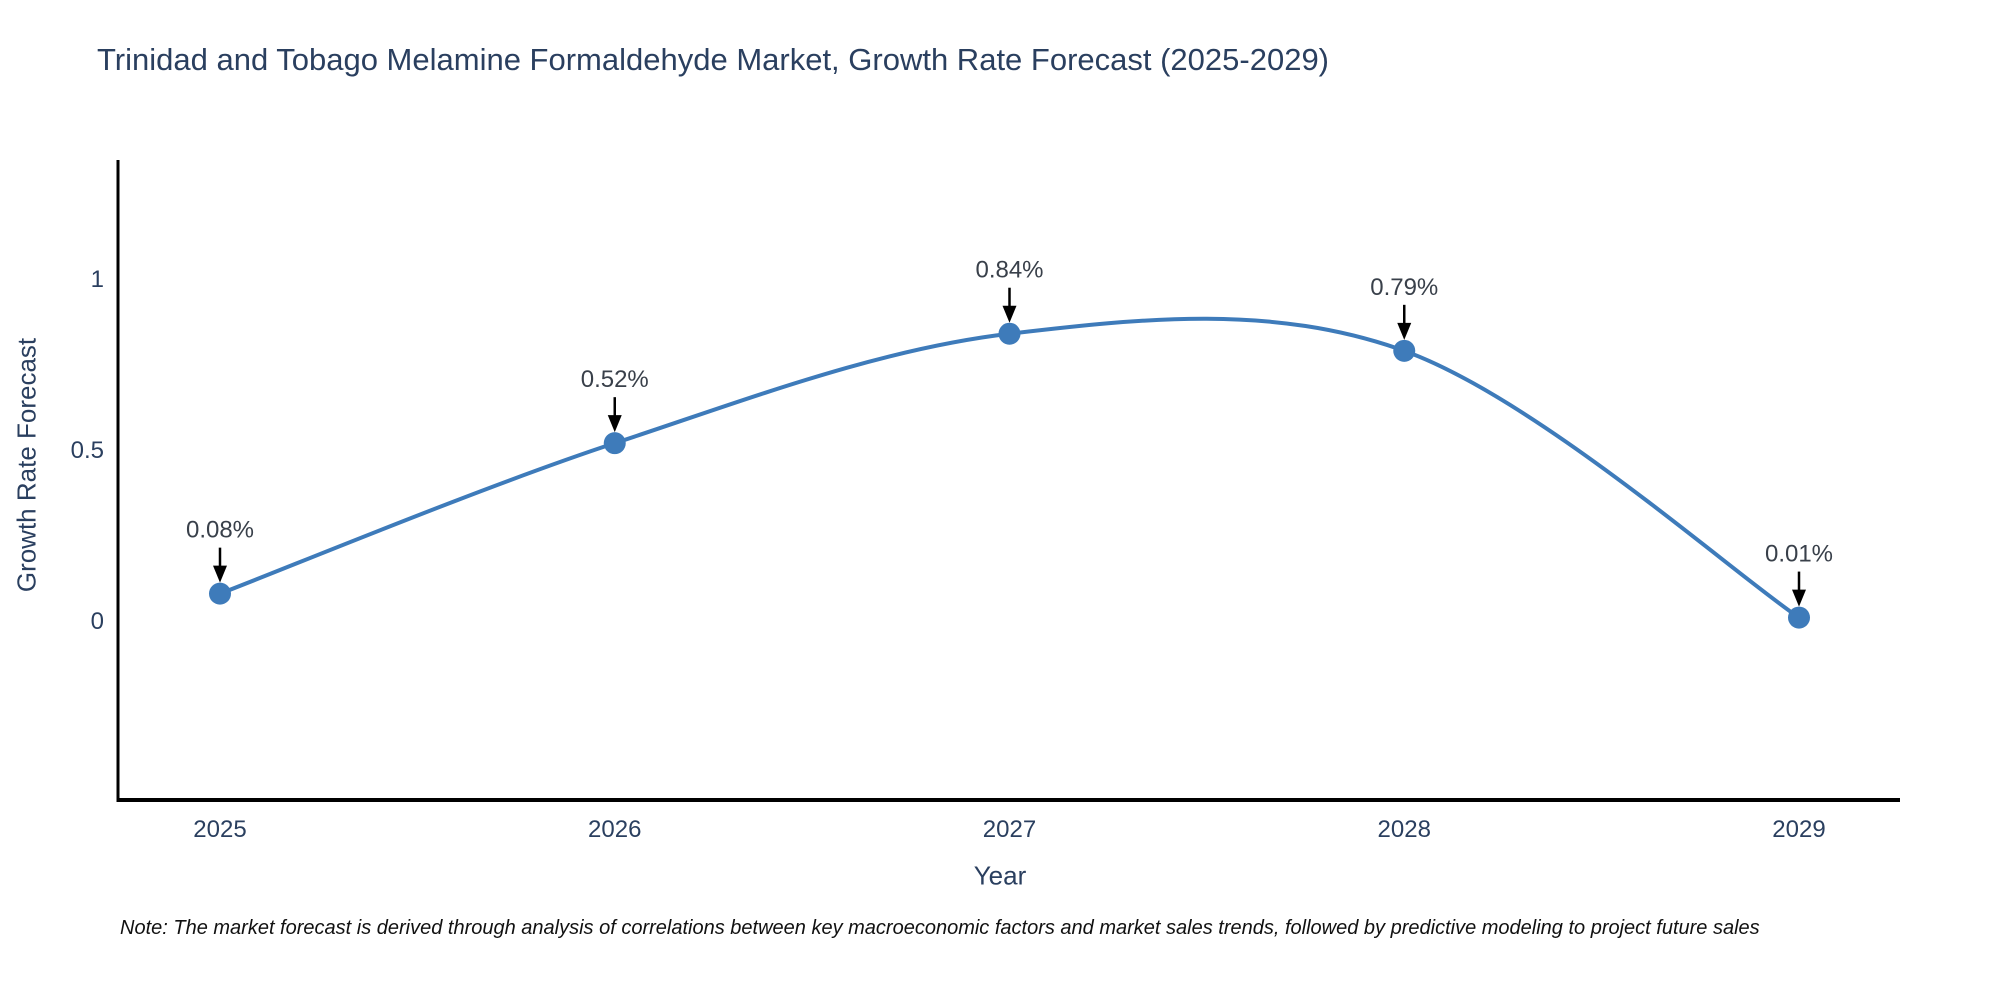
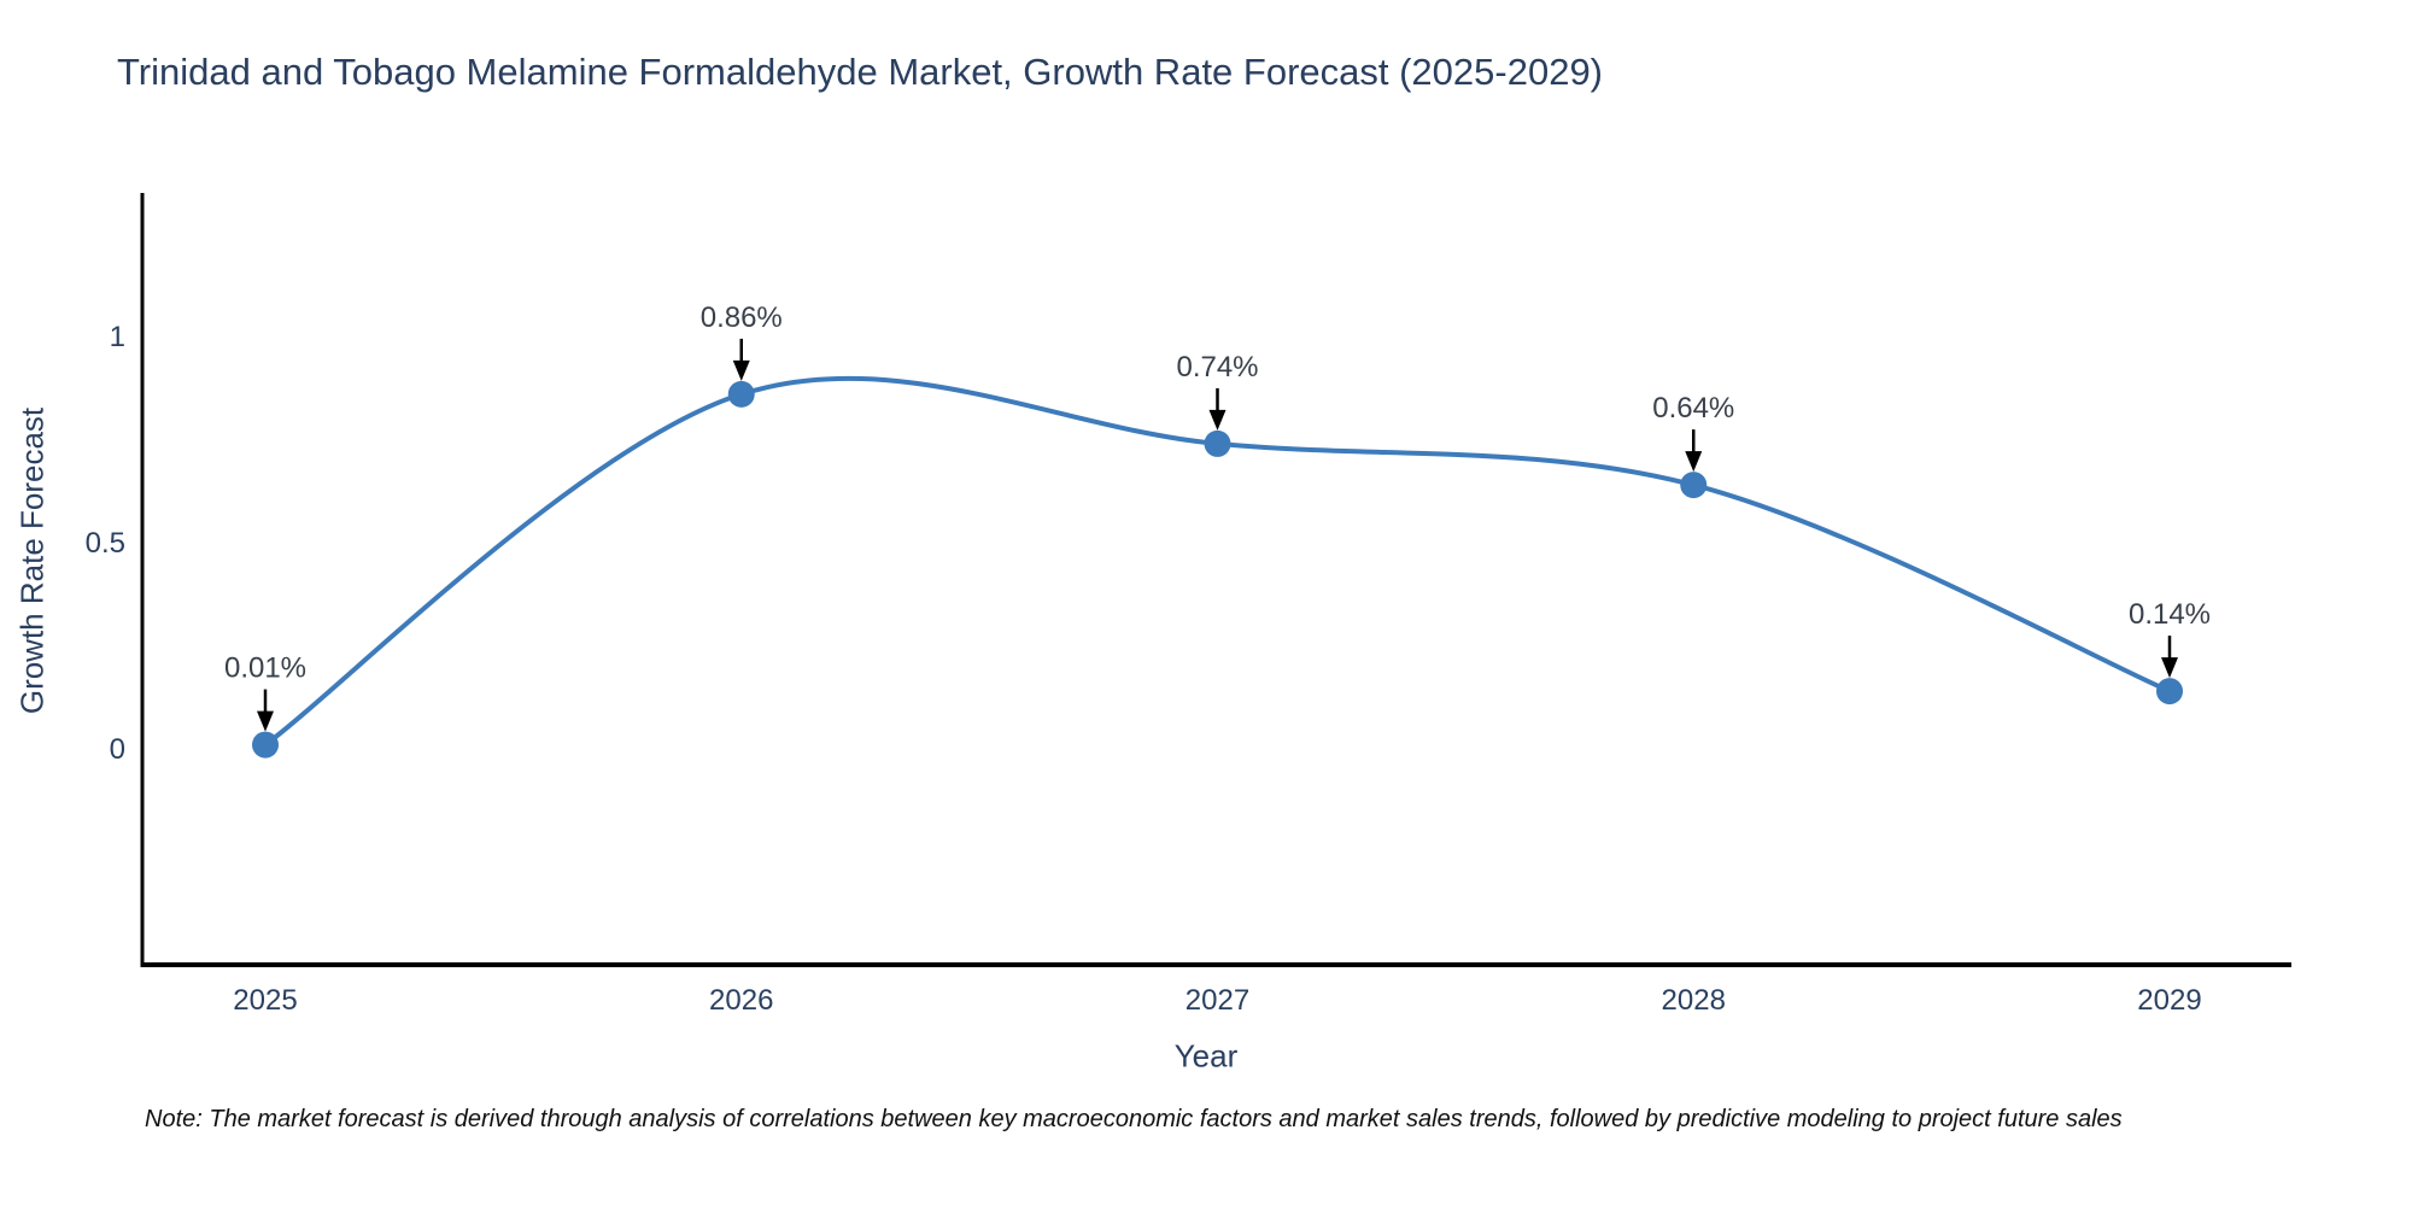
2025: 0.08% -> 0.01%
2026: 0.52% -> 0.86%
2027: 0.84% -> 0.74%
2028: 0.79% -> 0.64%
2029: 0.01% -> 0.14%
